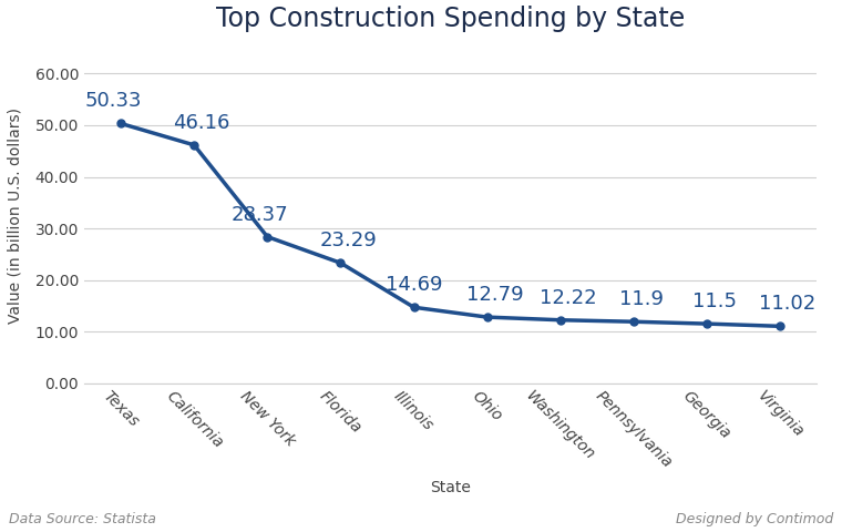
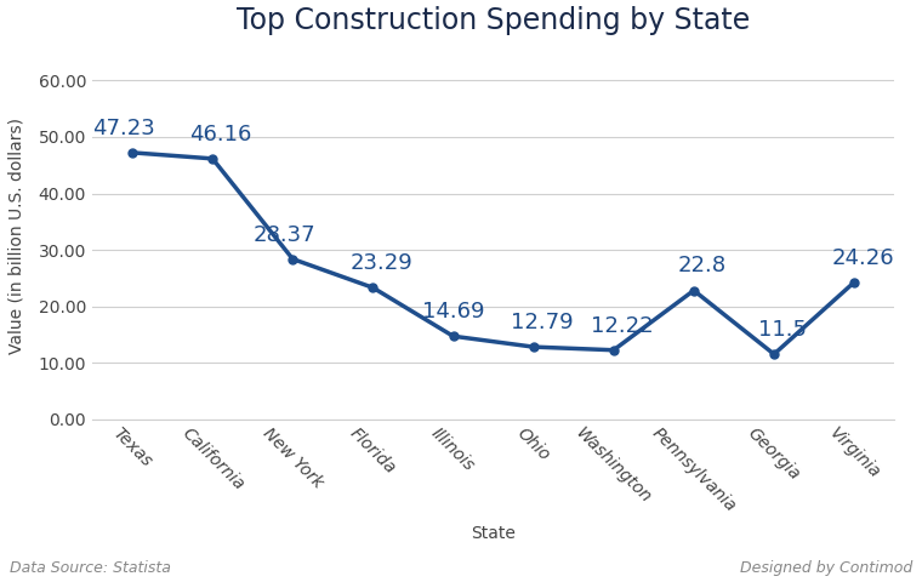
Texas: 50.33 -> 47.23
Pennsylvania: 11.9 -> 22.8
Virginia: 11.02 -> 24.26
